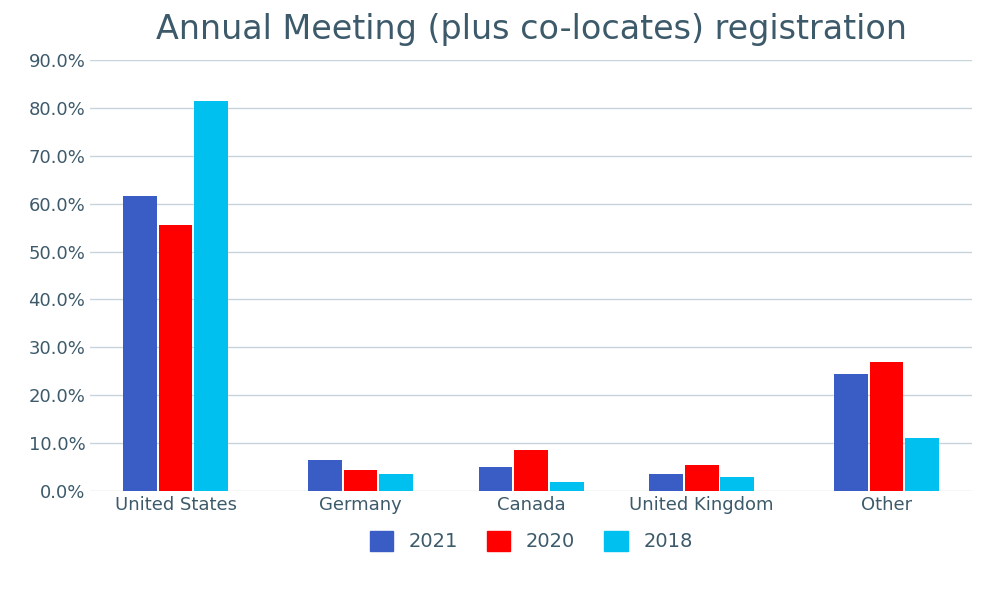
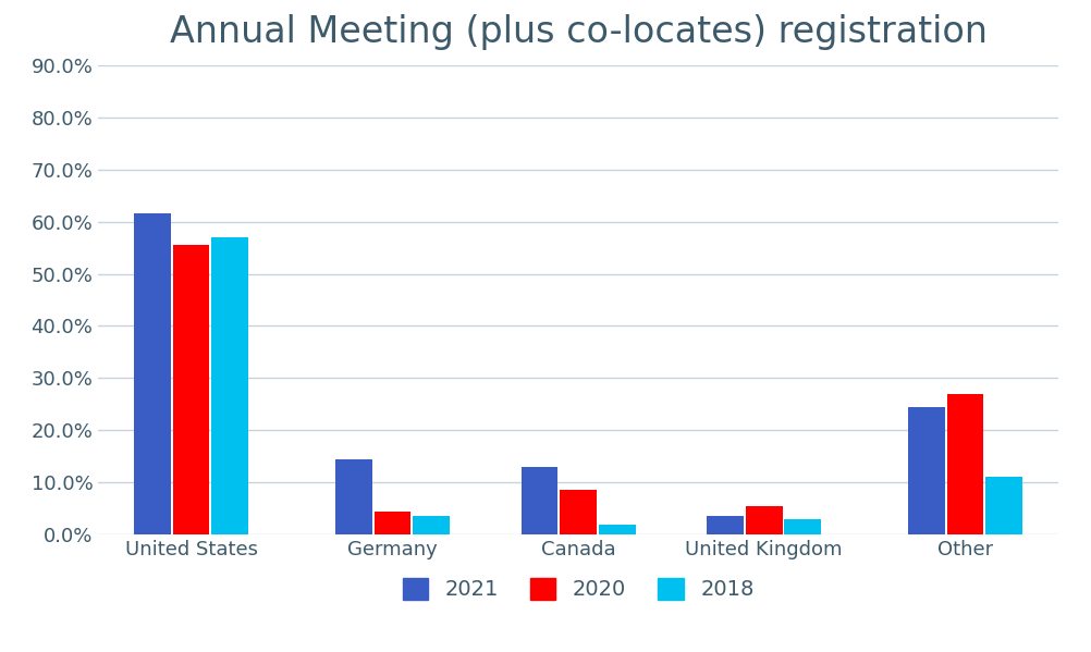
2018/United States: 81.5% -> 57.0%
2021/Germany: 6.5% -> 14.5%
2021/Canada: 5.0% -> 13.0%
